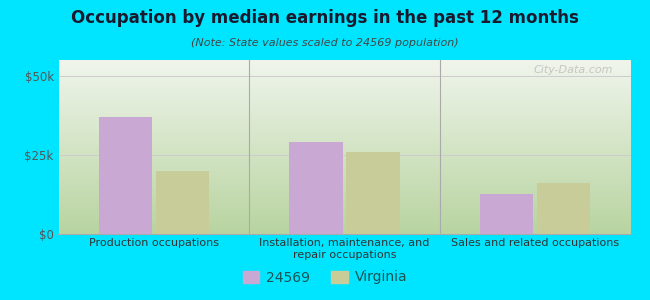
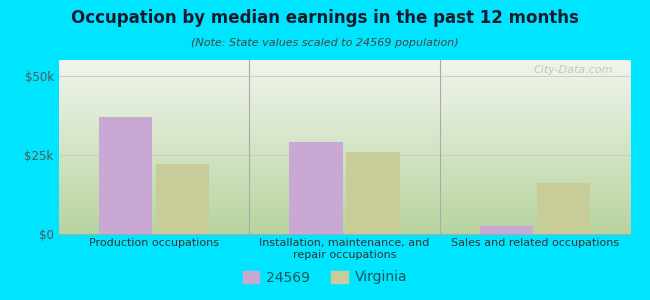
Virginia/Production occupations: $20k -> $22k
24569/Sales and related occupations: $12.5k -> $2.5k
